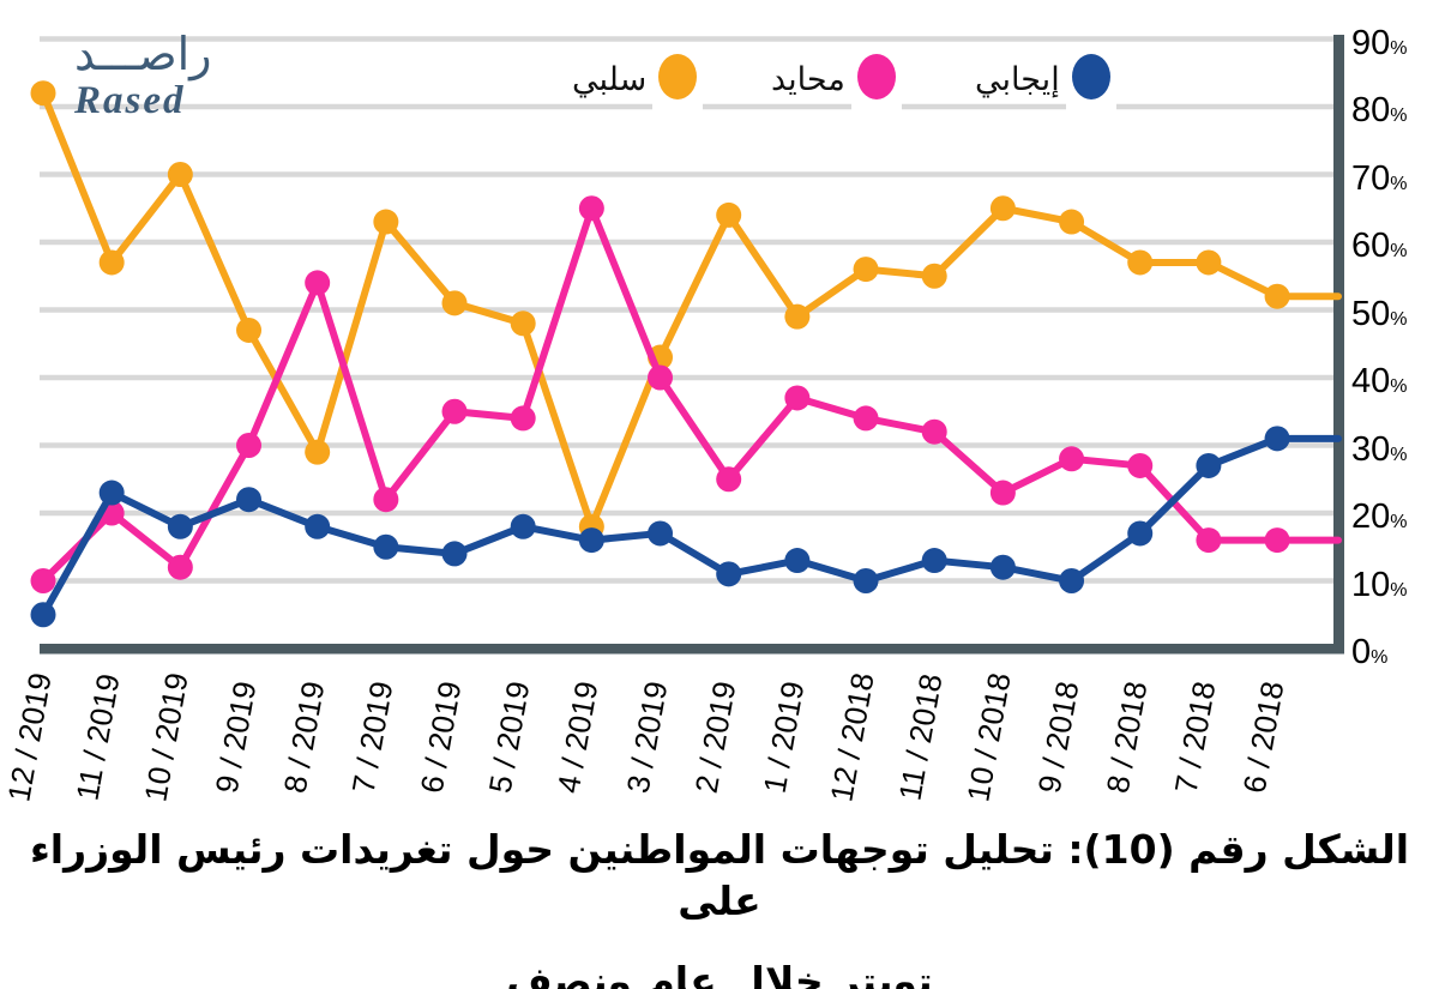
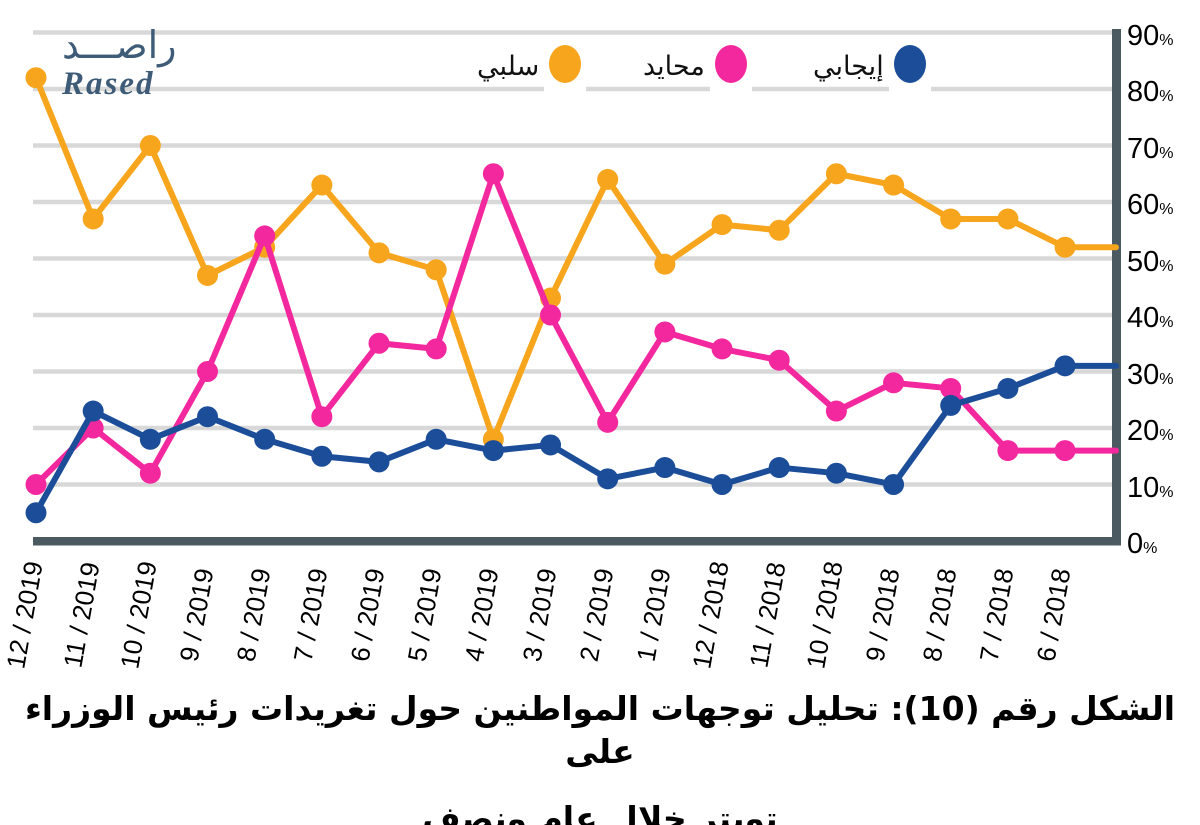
سلبي/8 / 2019: 29 -> 52
محايد/2 / 2019: 25 -> 21
إيجابي/8 / 2018: 17 -> 24
